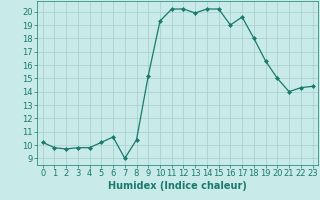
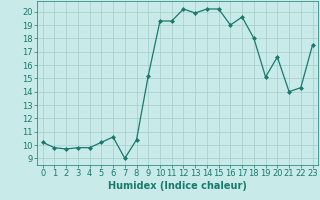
11: 20.2 -> 19.3
19: 16.3 -> 15.1
20: 15.0 -> 16.6
23: 14.4 -> 17.5
